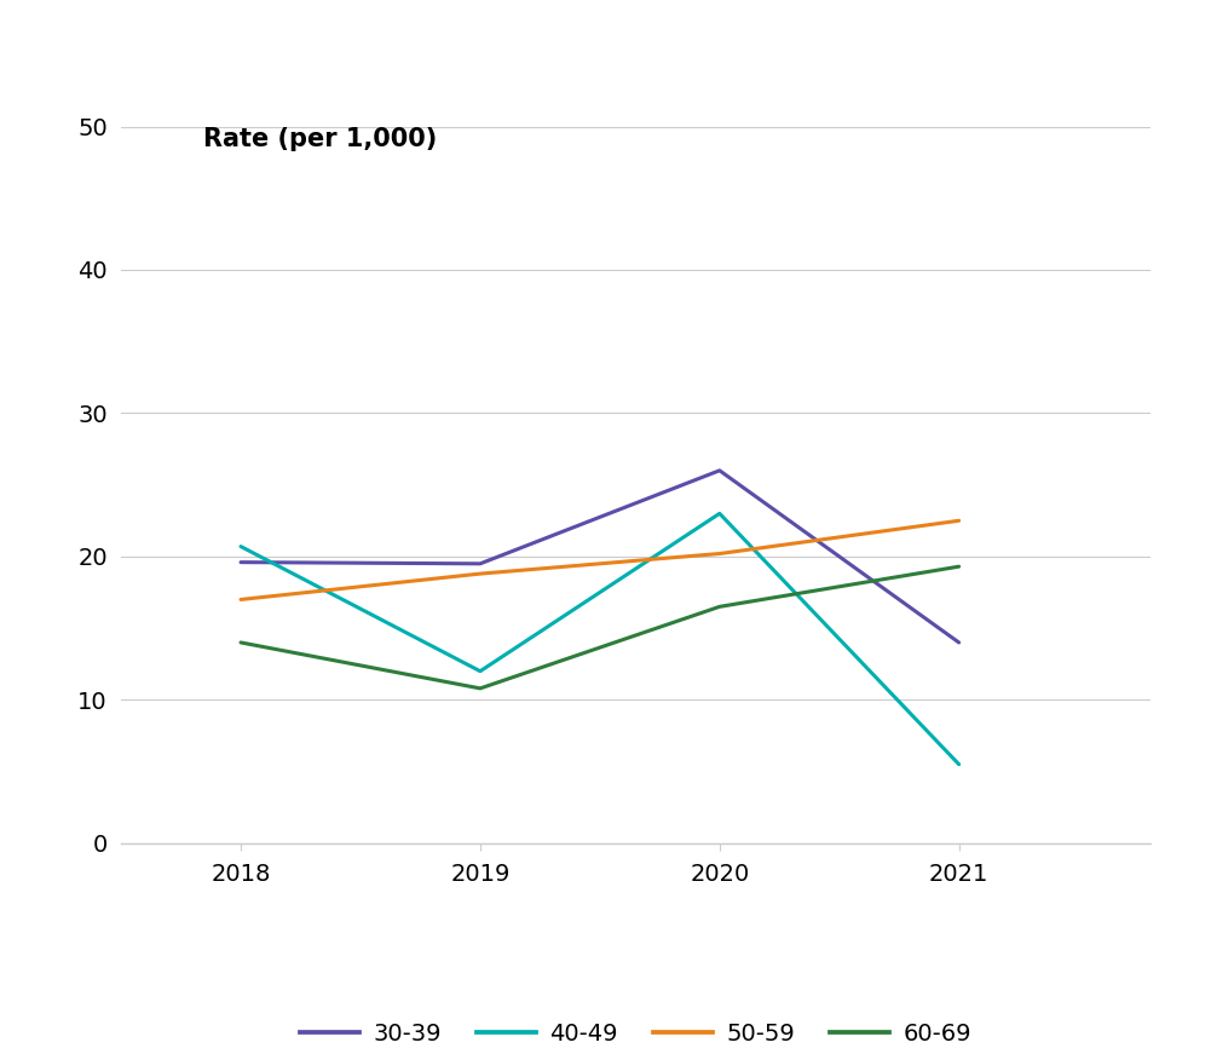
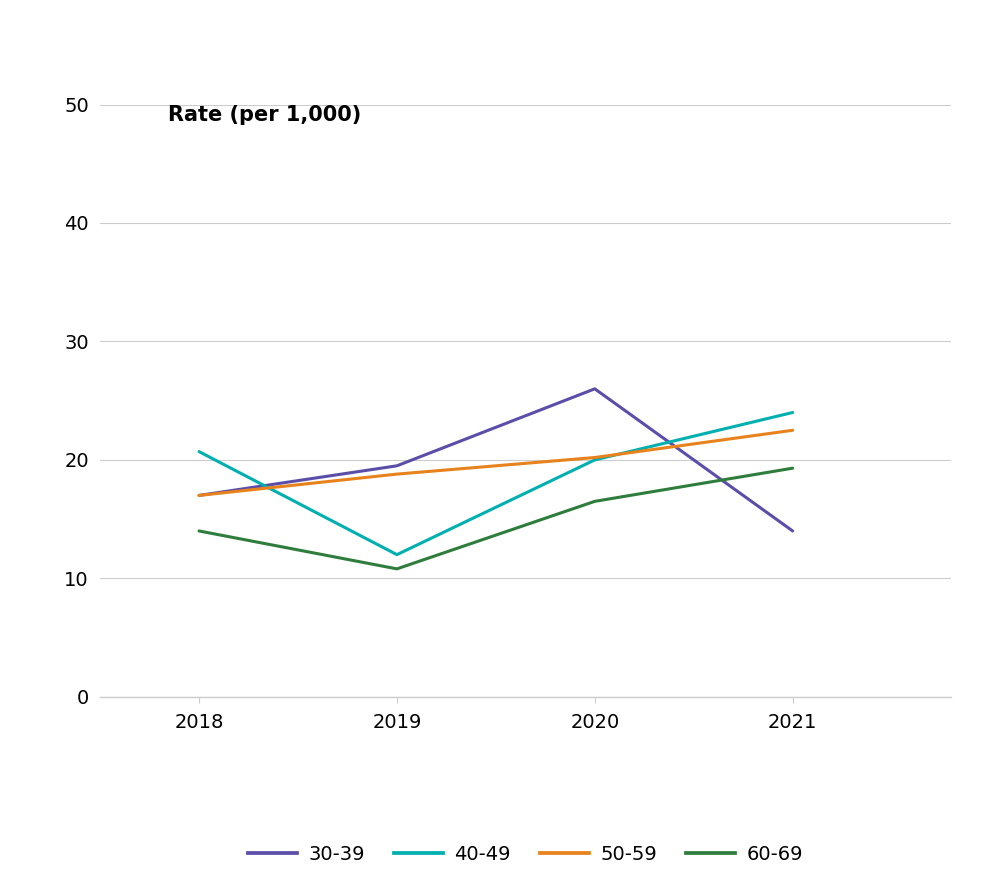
30-39/2018: 19.6 -> 17.0
40-49/2020: 23.0 -> 20.0
40-49/2021: 5.5 -> 24.0
